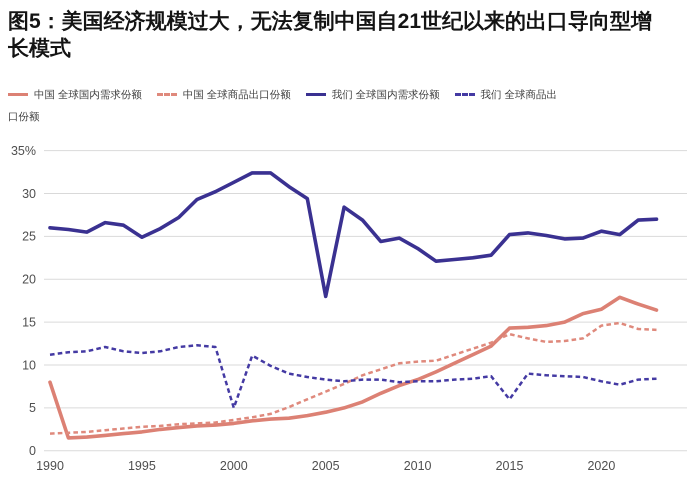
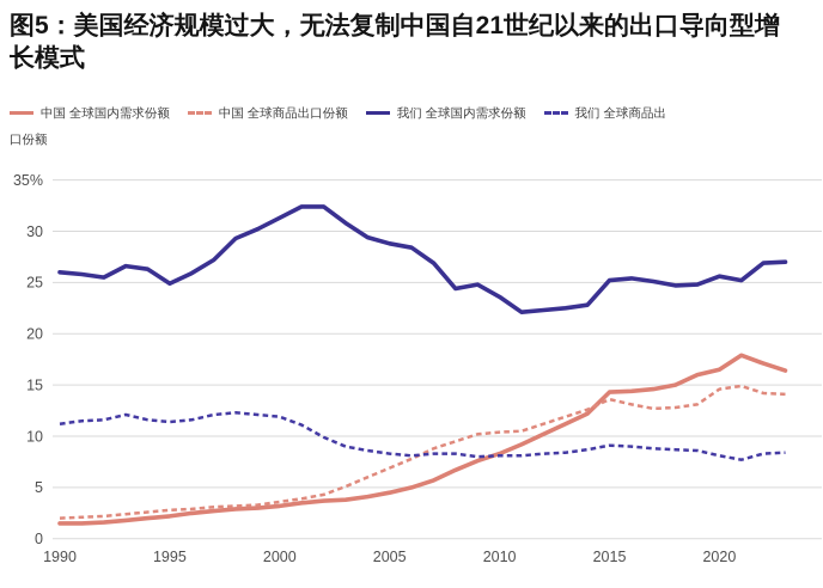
中国 全球国内需求份额/1990: 8% -> 2%
我们 全球商品出口份额/2000: 5% -> 12%
我们 全球国内需求份额/2005: 18% -> 29%
我们 全球商品出口份额/2015: 6% -> 9%
